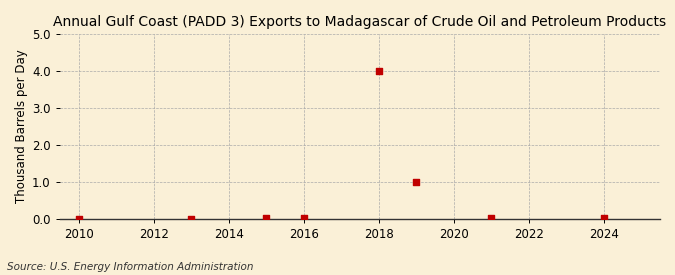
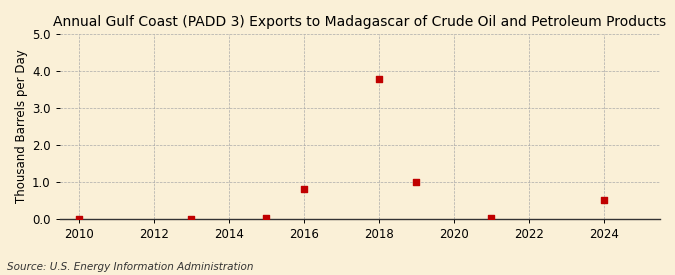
2016: 0.02 -> 0.80
2018: 4.00 -> 3.80
2024: 0.02 -> 0.50
